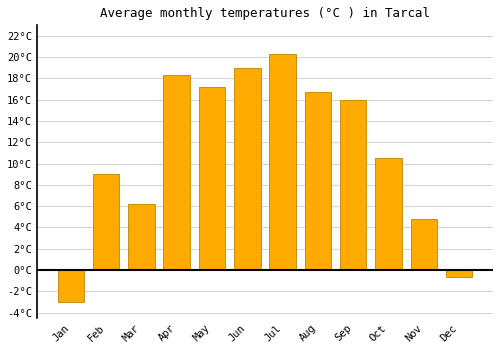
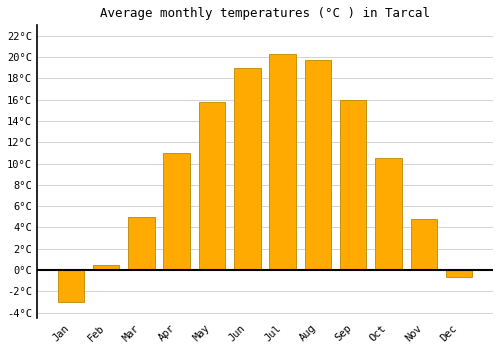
Feb: 9.0°C -> 0.5°C
Mar: 6.2°C -> 5.0°C
Apr: 18.3°C -> 11.0°C
May: 17.2°C -> 15.8°C
Aug: 16.7°C -> 19.7°C
